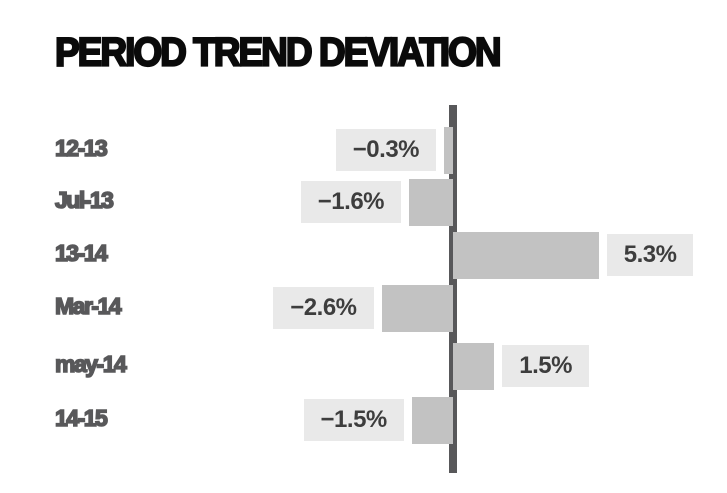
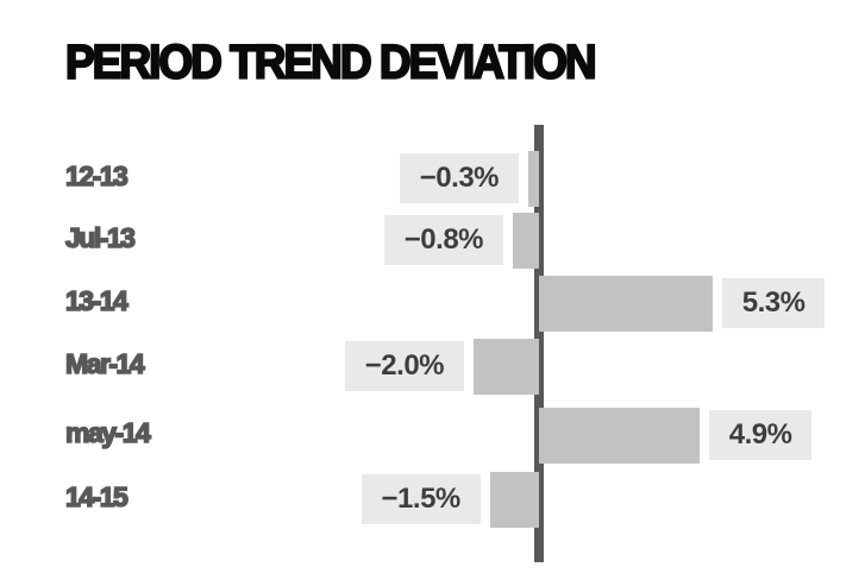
Jul-13: −1.6% -> −0.8%
Mar-14: −2.6% -> −2.0%
may-14: 1.5% -> 4.9%
